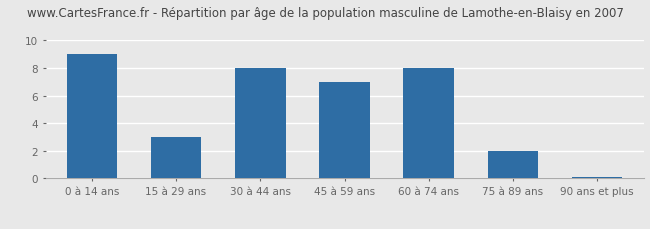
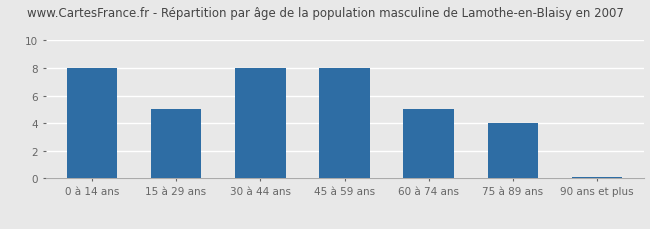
0 à 14 ans: 9.0 -> 8.0
15 à 29 ans: 3.0 -> 5.0
45 à 59 ans: 7.0 -> 8.0
60 à 74 ans: 8.0 -> 5.0
75 à 89 ans: 2.0 -> 4.0
